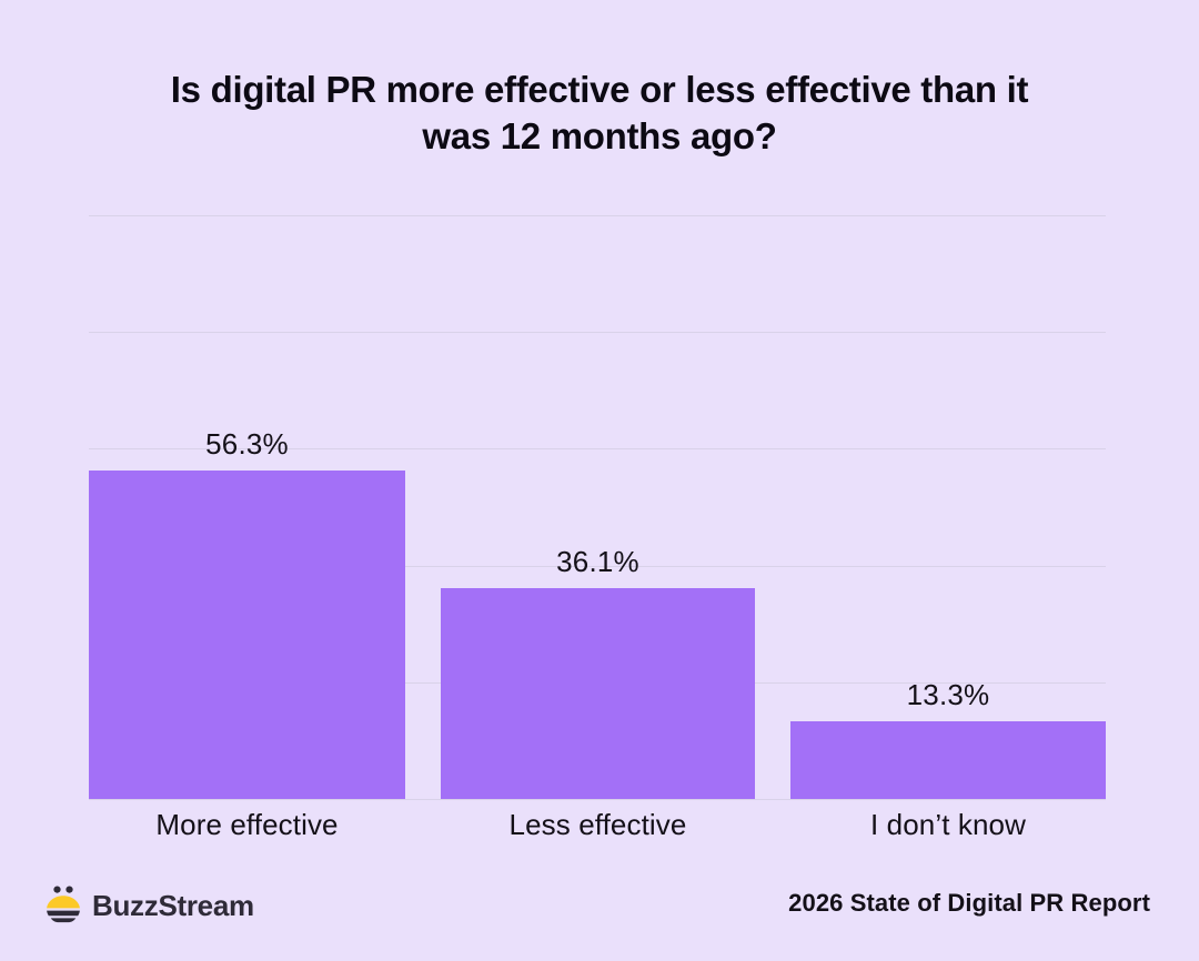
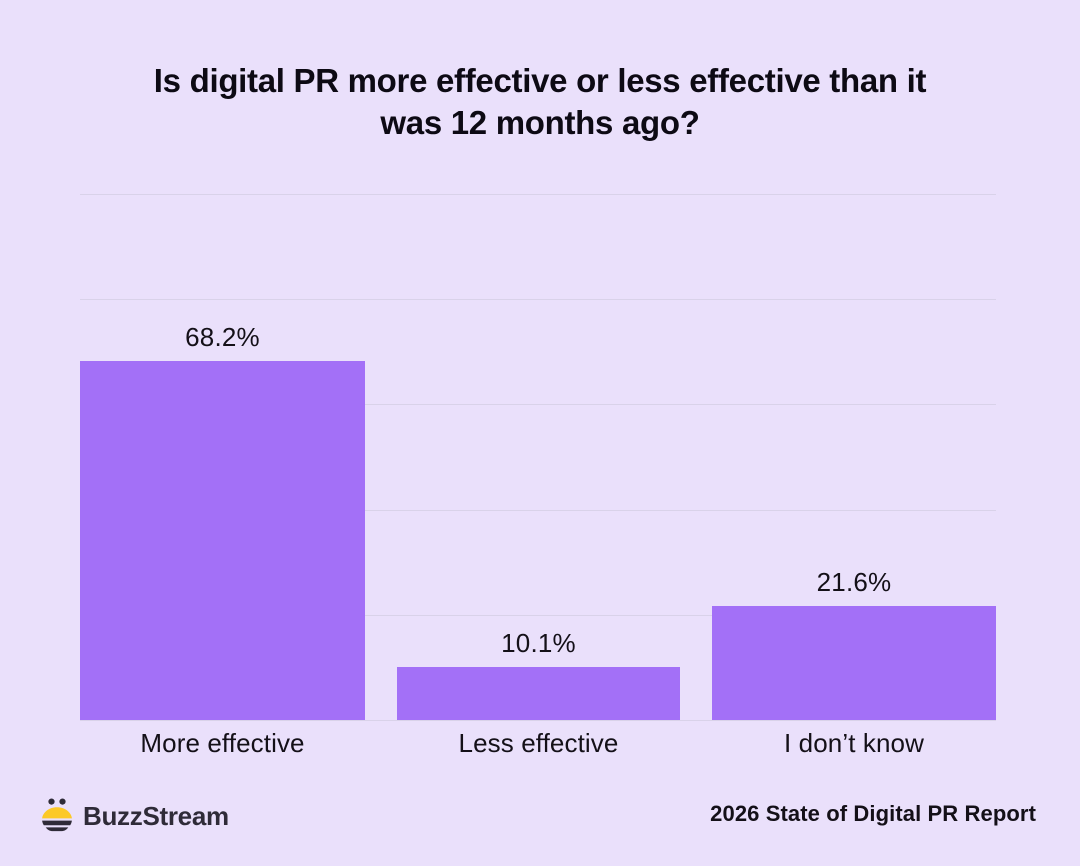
More effective: 56.3% -> 68.2%
Less effective: 36.1% -> 10.1%
I don’t know: 13.3% -> 21.6%
